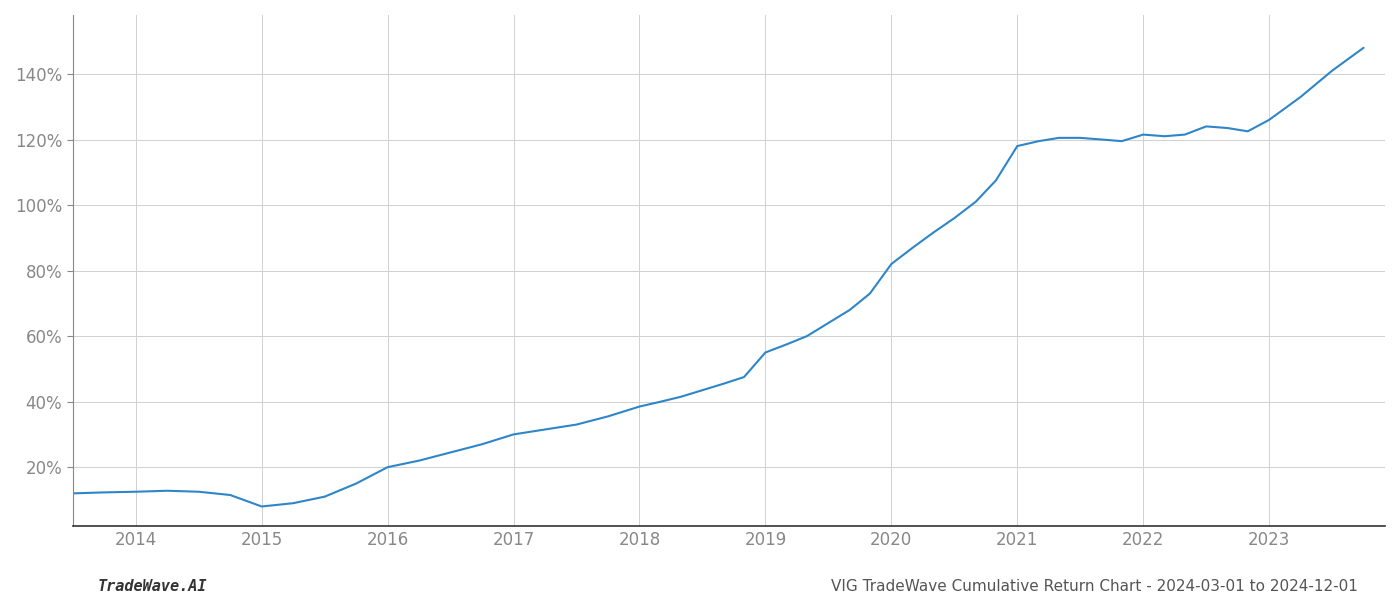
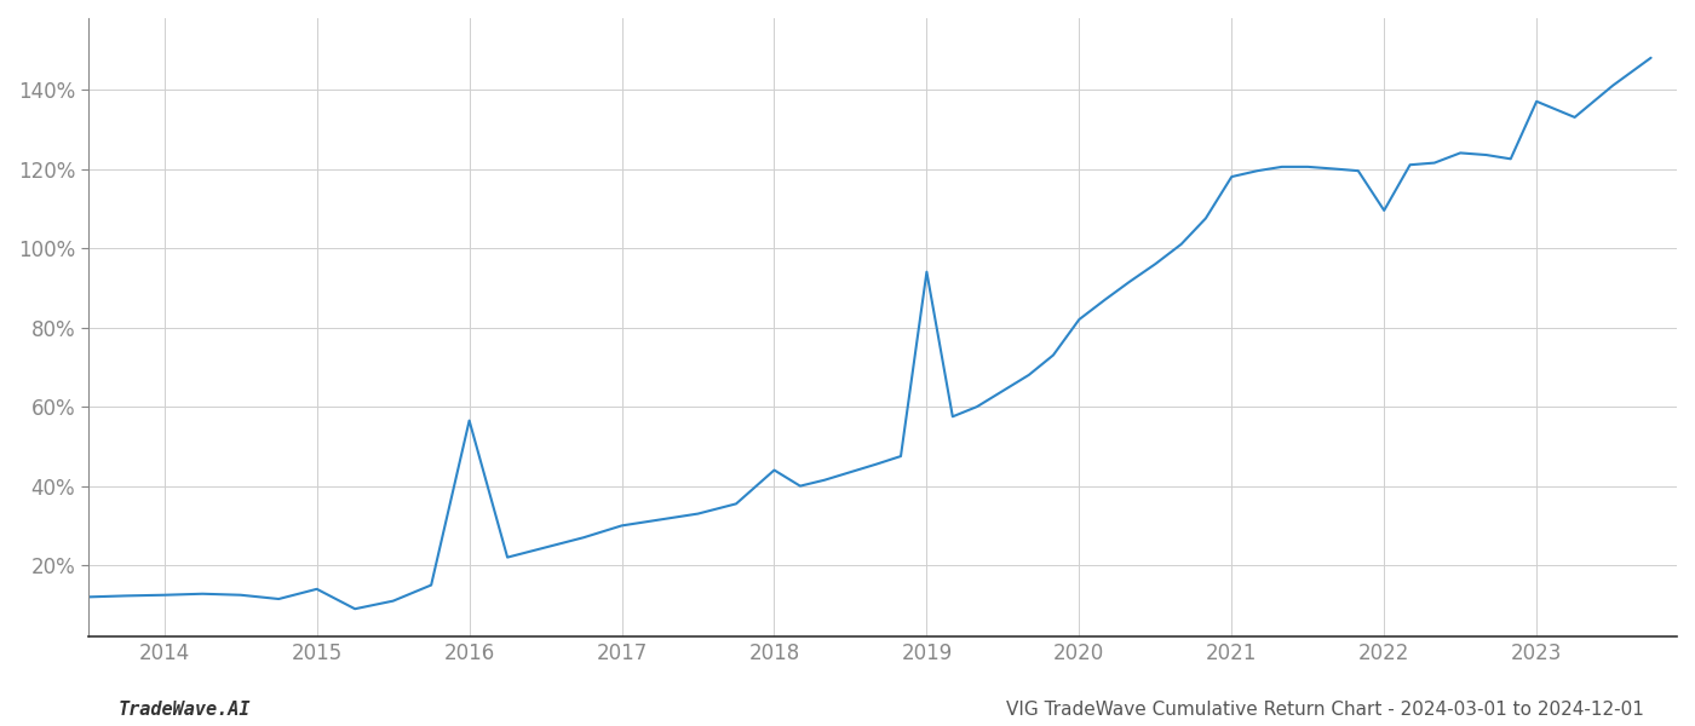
2015: 8.0% -> 14.0%
2016: 20.0% -> 56.5%
2018: 38.5% -> 44.0%
2019: 55.0% -> 94.0%
2022: 121.5% -> 109.5%
2023: 126.0% -> 137.0%
